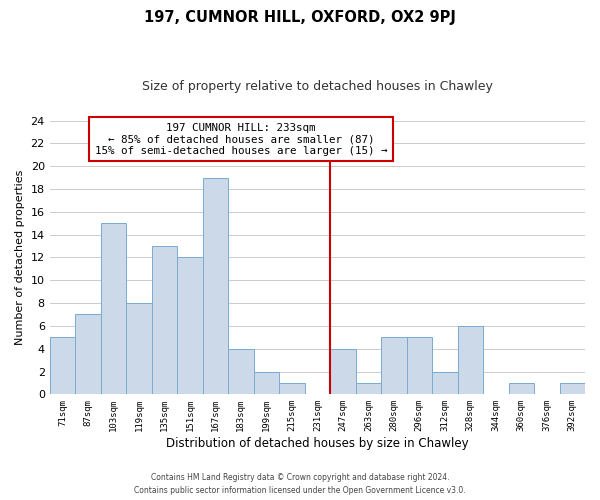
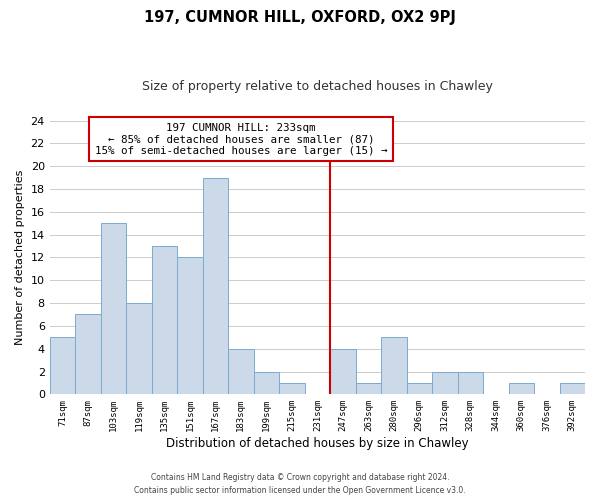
296sqm: 5 -> 1
328sqm: 6 -> 2
